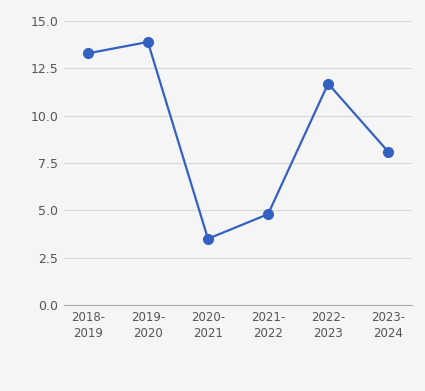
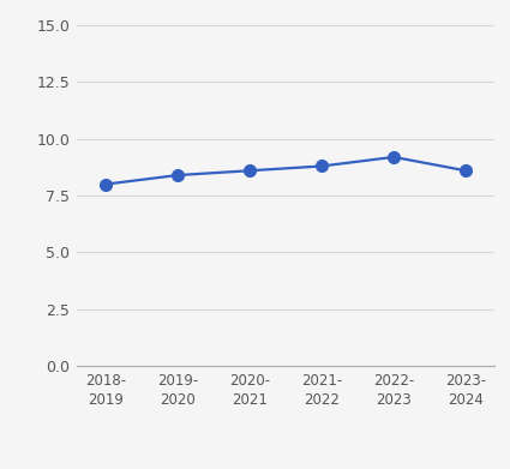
2018- 2019: 13.3 -> 8.0
2019- 2020: 13.9 -> 8.4
2020- 2021: 3.5 -> 8.6
2021- 2022: 4.8 -> 8.8
2022- 2023: 11.7 -> 9.2
2023- 2024: 8.1 -> 8.6
